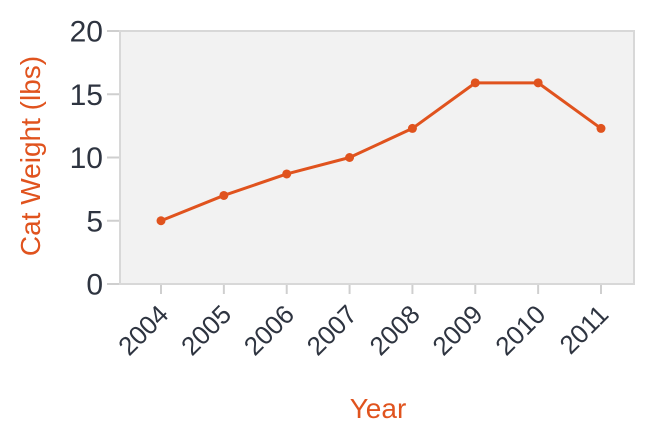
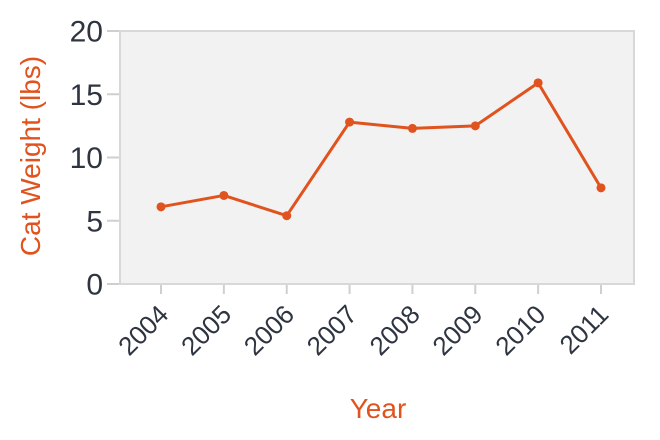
2004: 5.0 -> 6.1
2006: 8.7 -> 5.4
2007: 10.0 -> 12.8
2009: 15.9 -> 12.5
2011: 12.3 -> 7.6
